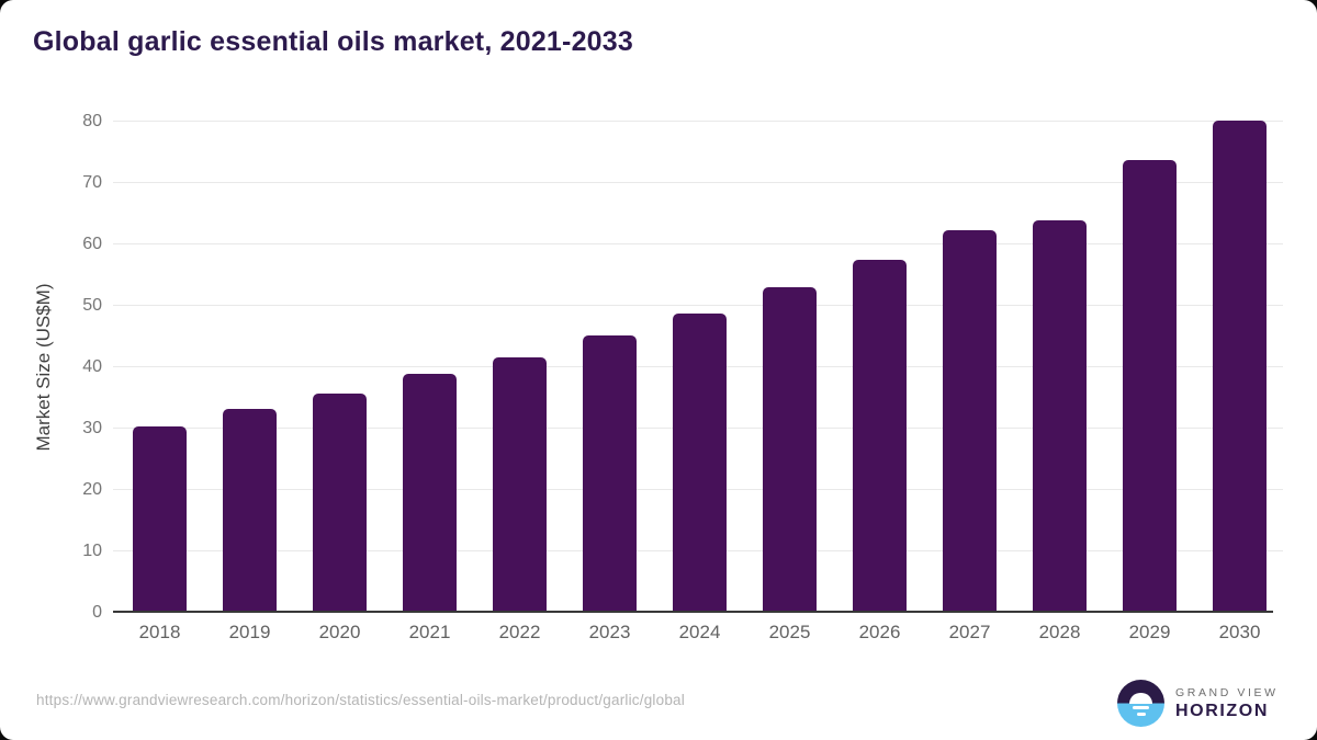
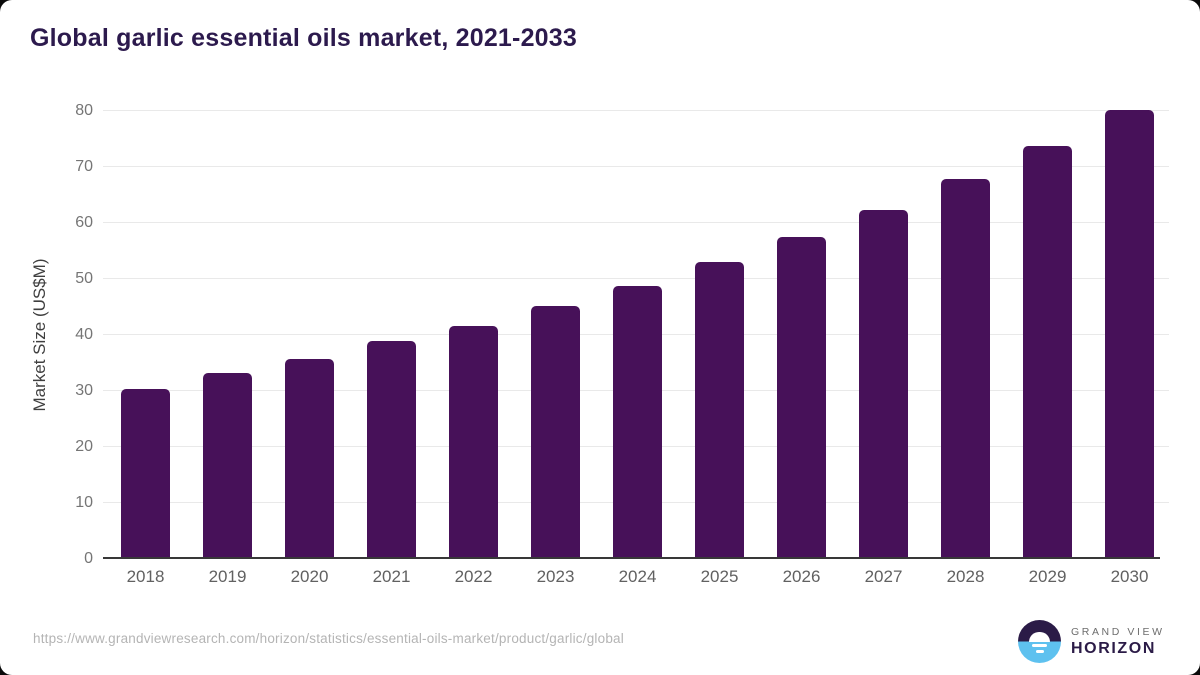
2028: 64 -> 68
